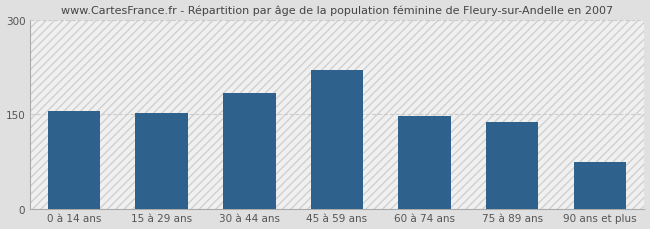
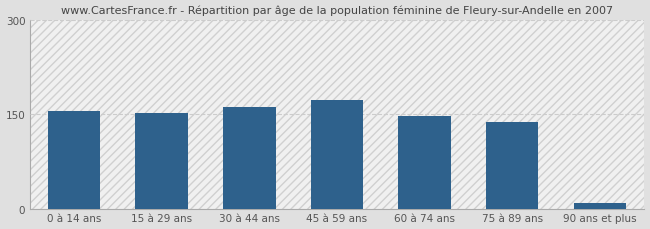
30 à 44 ans: 184 -> 162
45 à 59 ans: 220 -> 172
90 ans et plus: 74 -> 9
